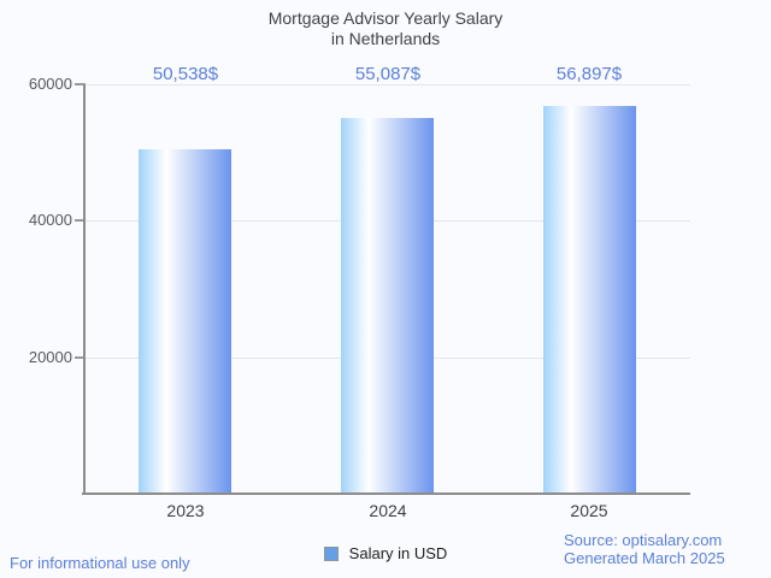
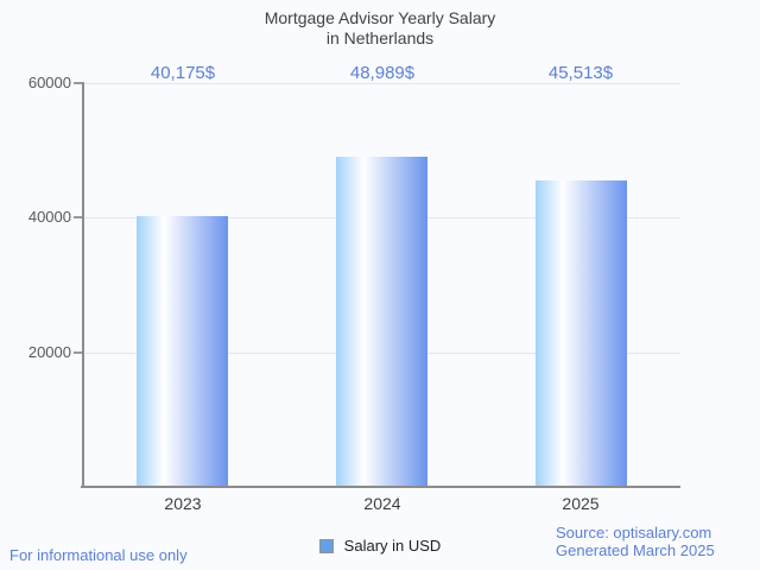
2023: 50,538 -> 40,175
2024: 55,087 -> 48,989
2025: 56,897 -> 45,513
